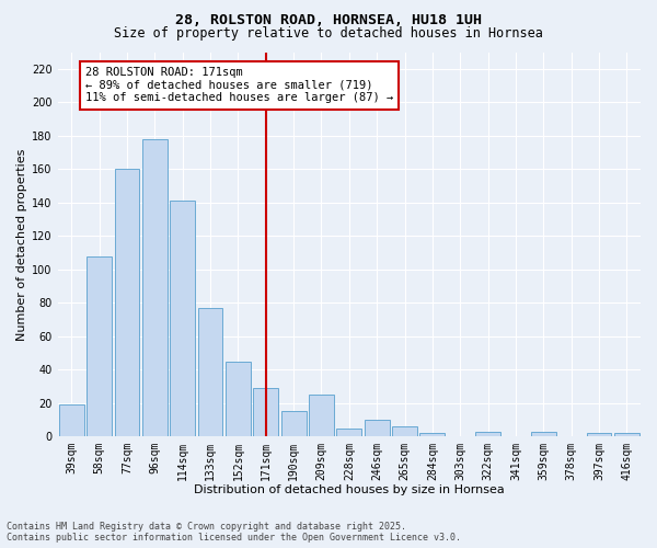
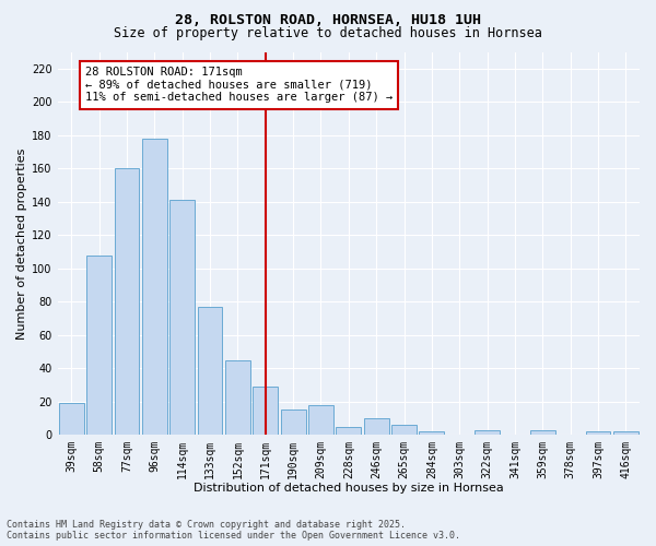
209sqm: 25 -> 18
